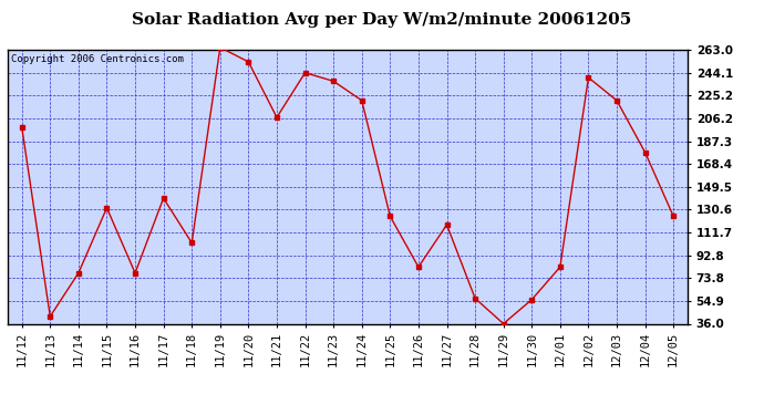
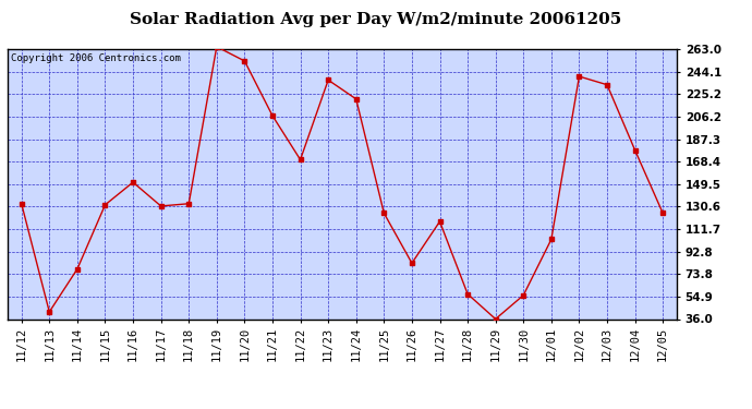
11/12: 199 -> 133
11/16: 78 -> 151
11/17: 140 -> 131
11/18: 103 -> 133
11/22: 244 -> 170
12/01: 83 -> 103
12/03: 221 -> 233
